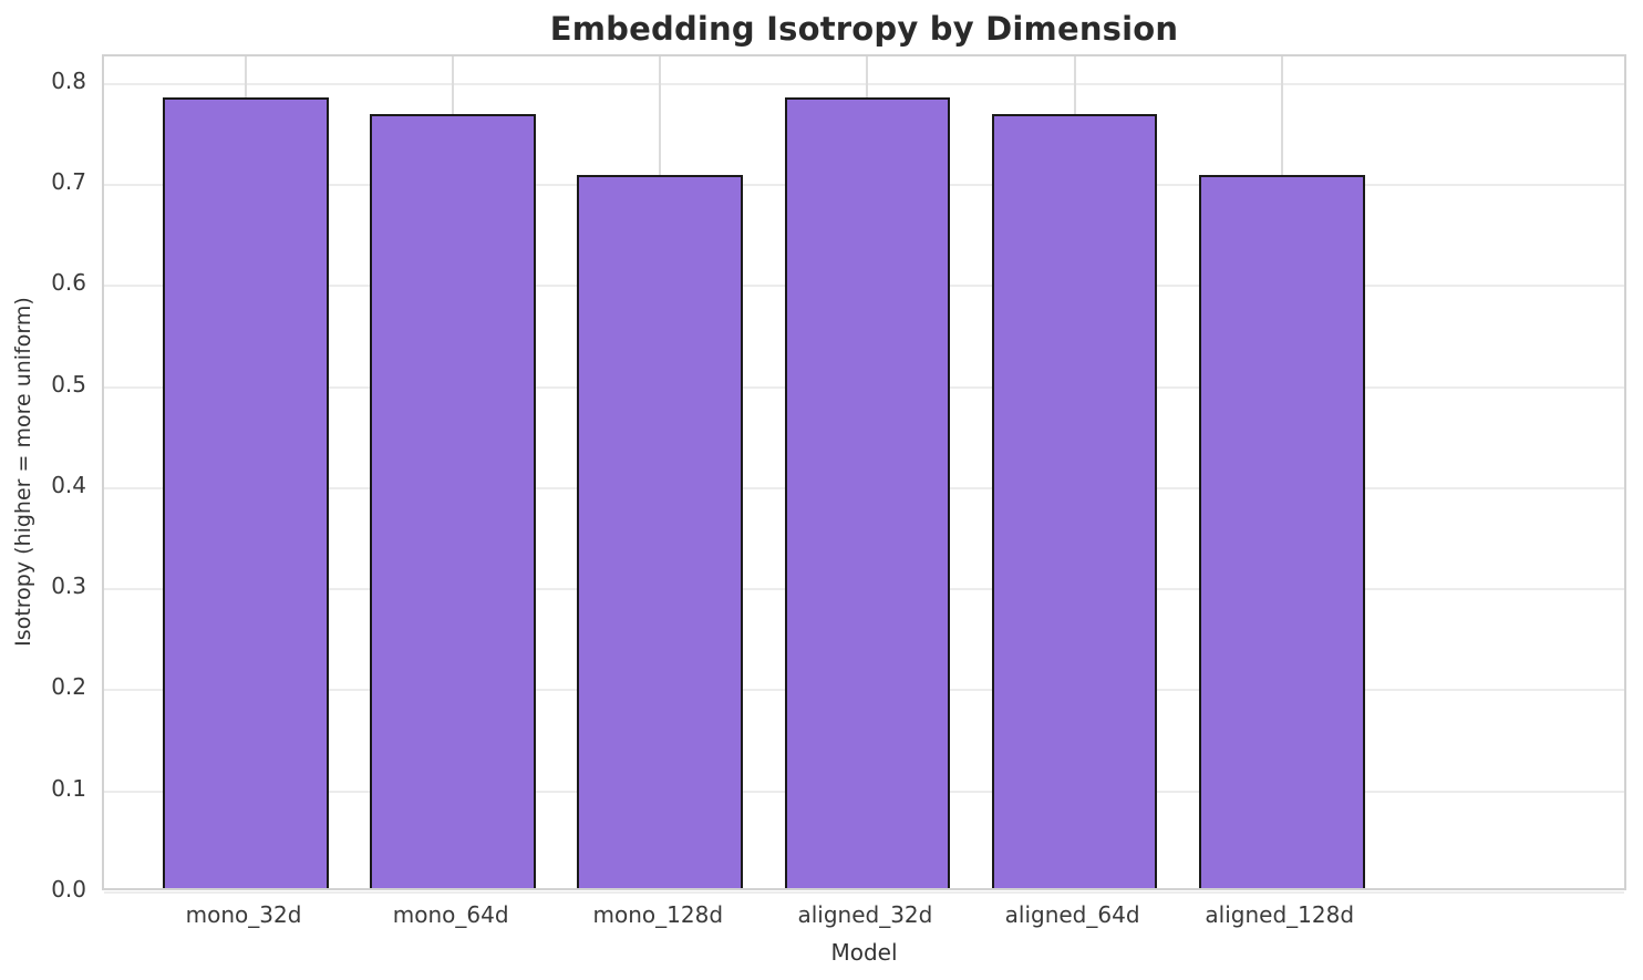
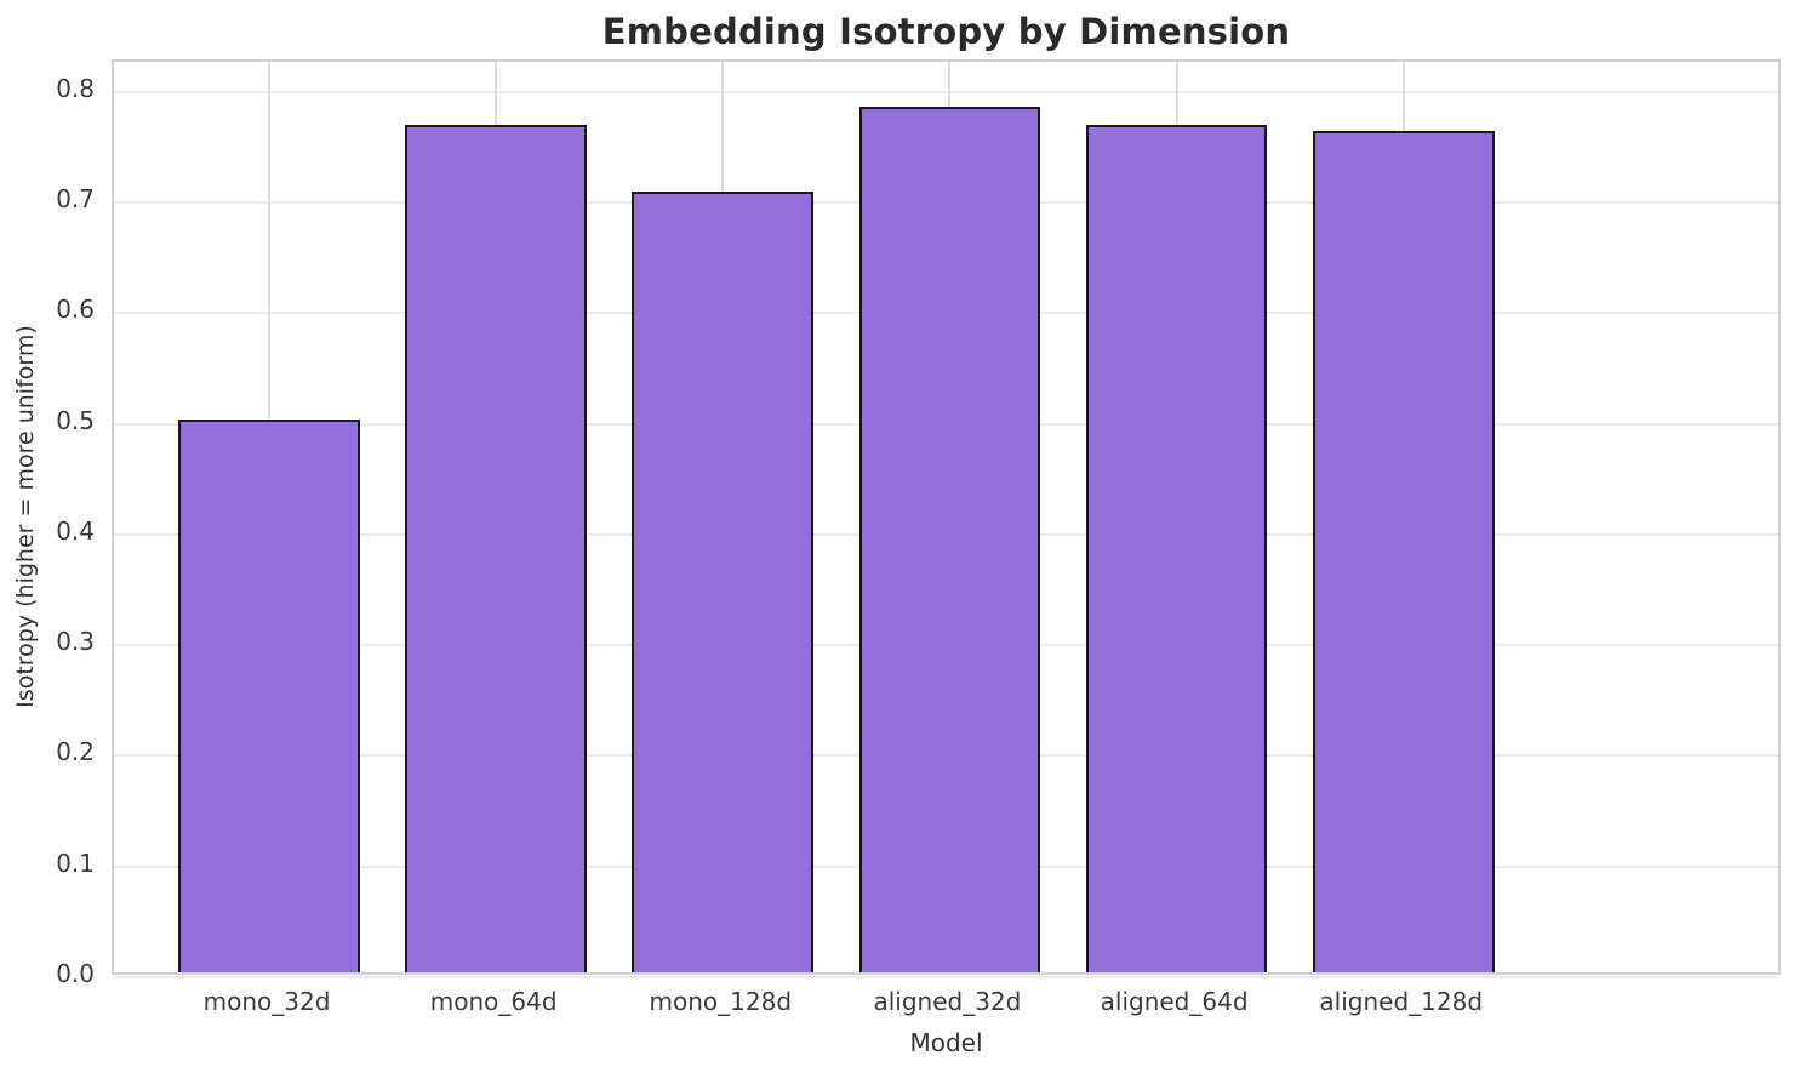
mono_32d: 0.78 -> 0.50
aligned_128d: 0.70 -> 0.76
